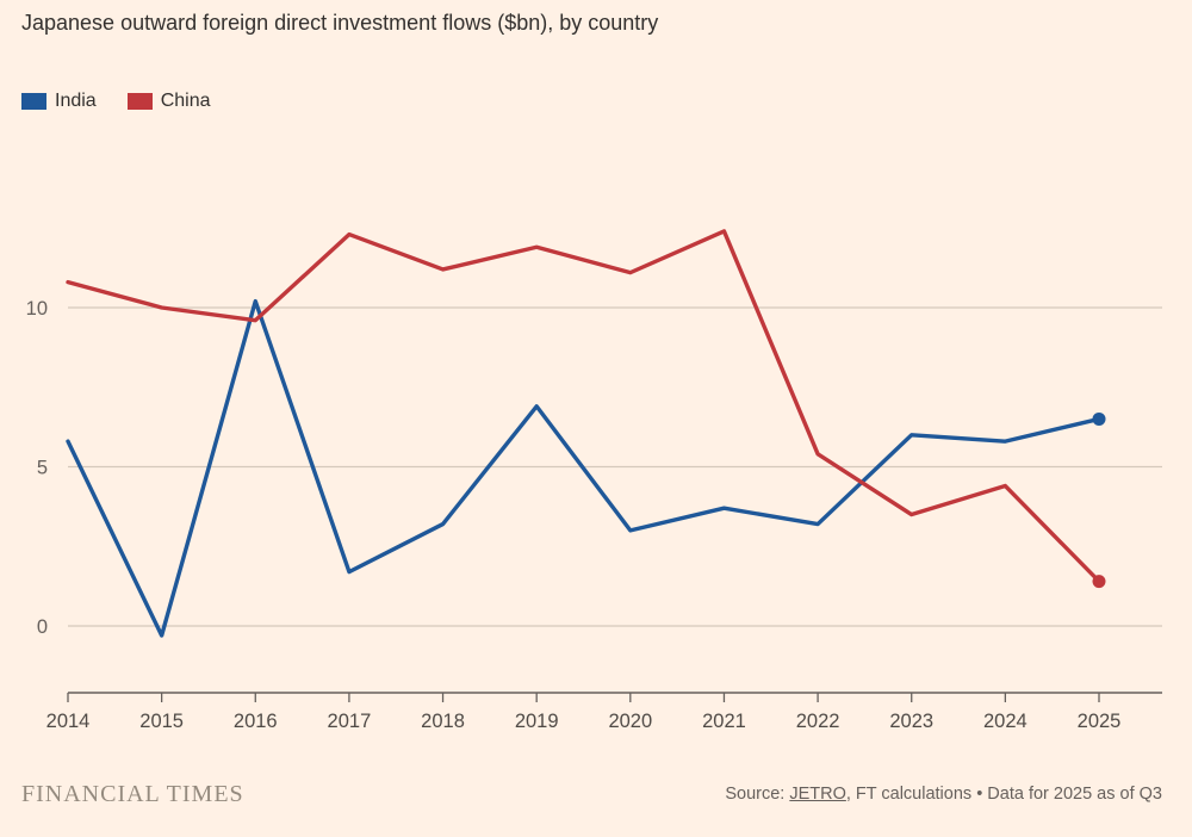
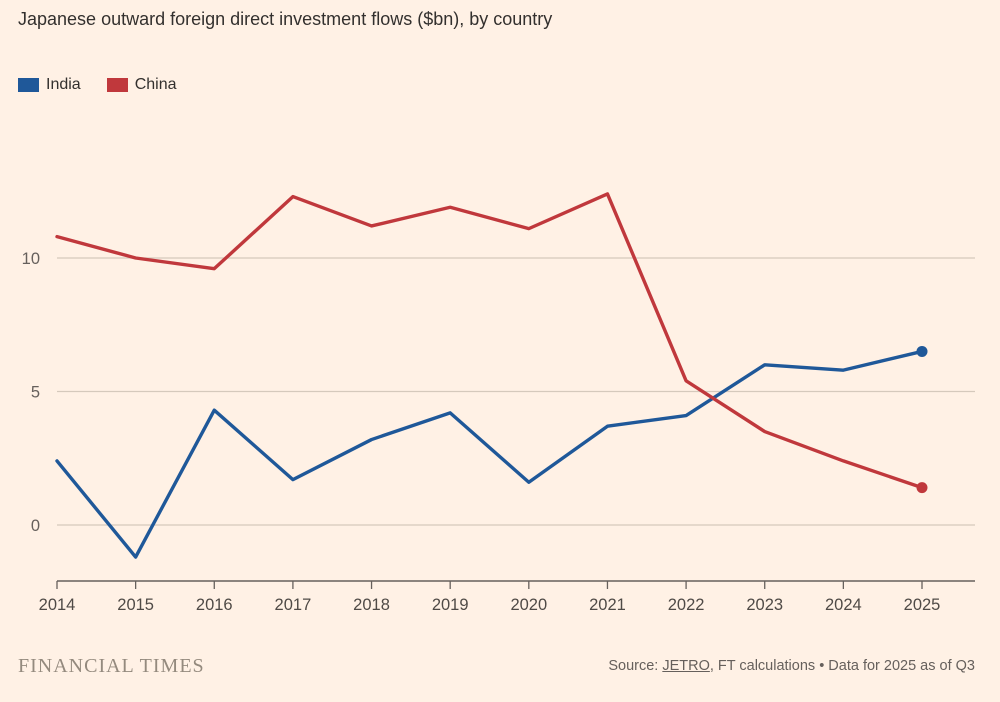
India/2014: 5.8 -> 2.4
India/2015: -0.3 -> -1.2
India/2016: 10.2 -> 4.3
India/2019: 6.9 -> 4.2
India/2020: 3.0 -> 1.6
India/2022: 3.2 -> 4.1
China/2024: 4.4 -> 2.4
